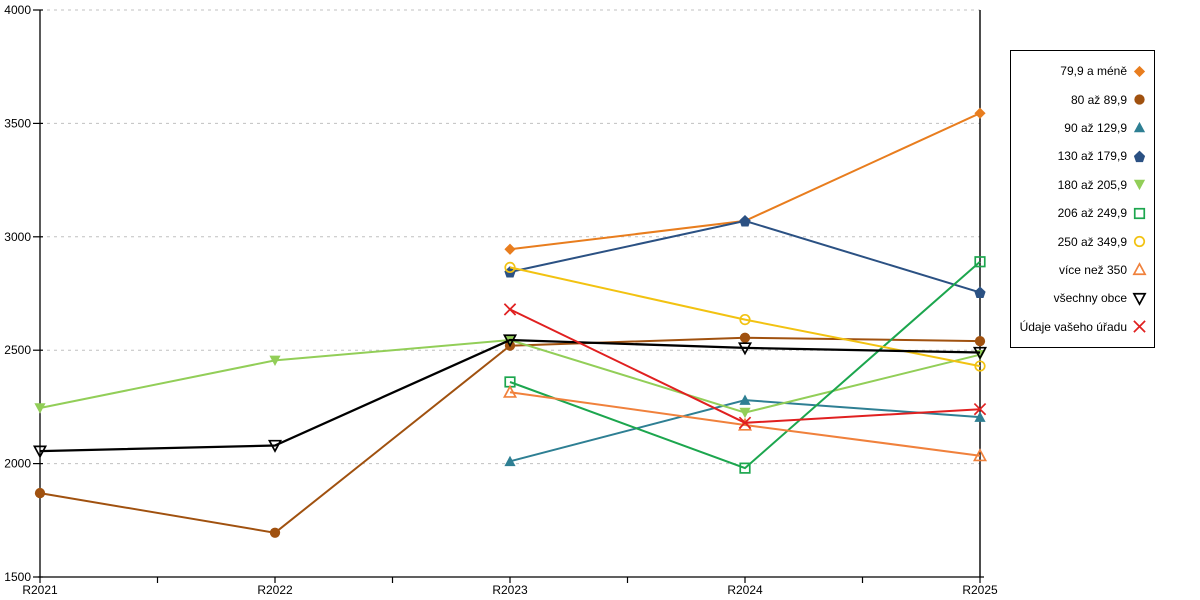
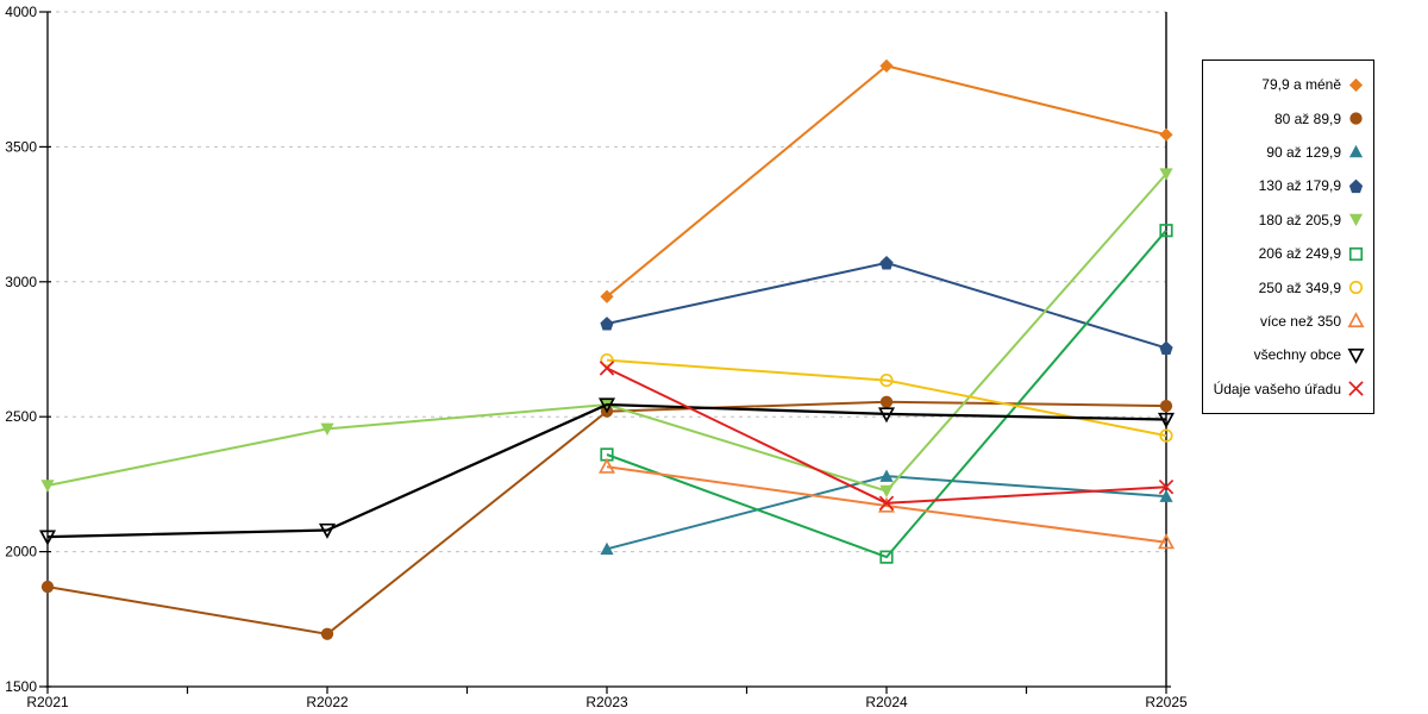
250 až 349,9/R2023: 2860 -> 2710
79,9 a méně/R2024: 3070 -> 3800
180 až 205,9/R2025: 2480 -> 3400
206 až 249,9/R2025: 2890 -> 3190
